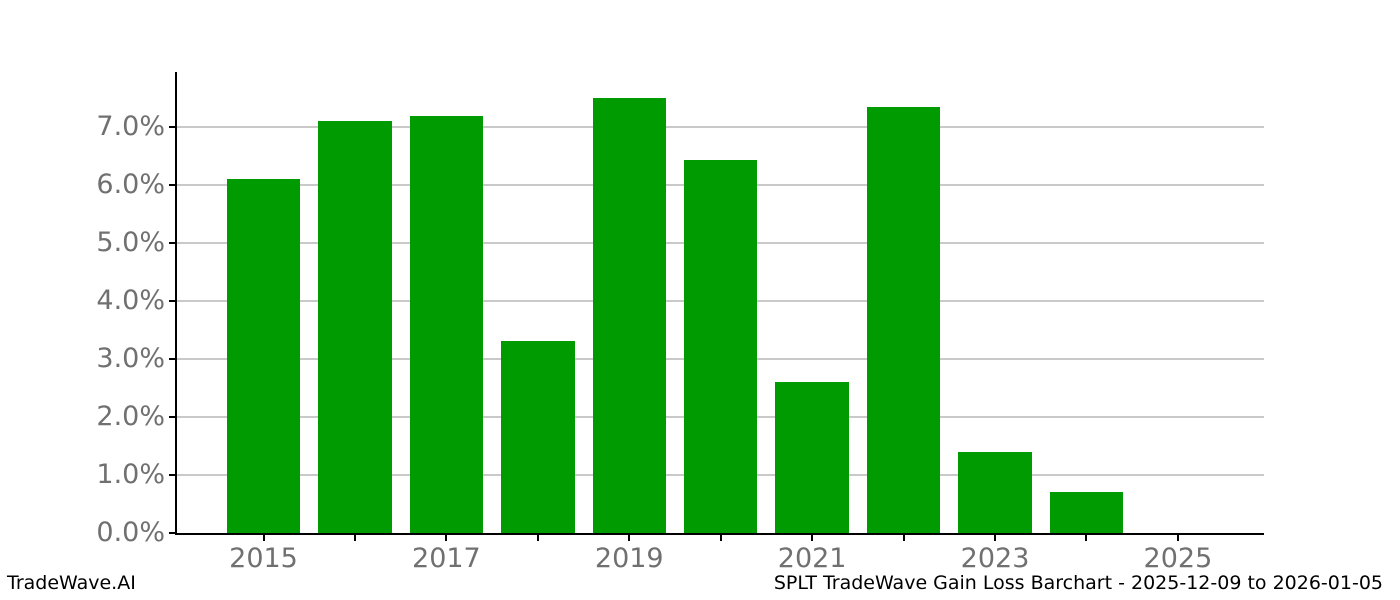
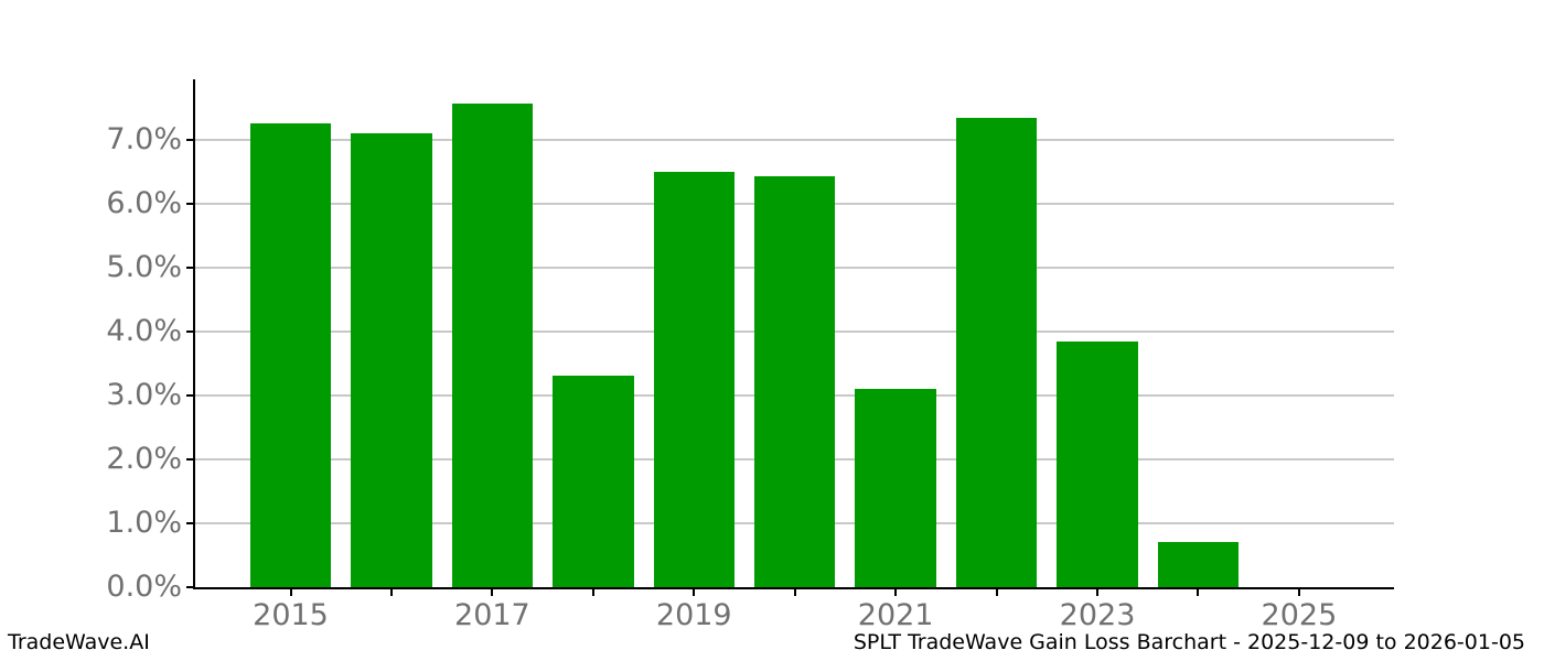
2015: 6.1% -> 7.3%
2017: 7.2% -> 7.6%
2019: 7.5% -> 6.5%
2021: 2.6% -> 3.1%
2023: 1.4% -> 3.8%
